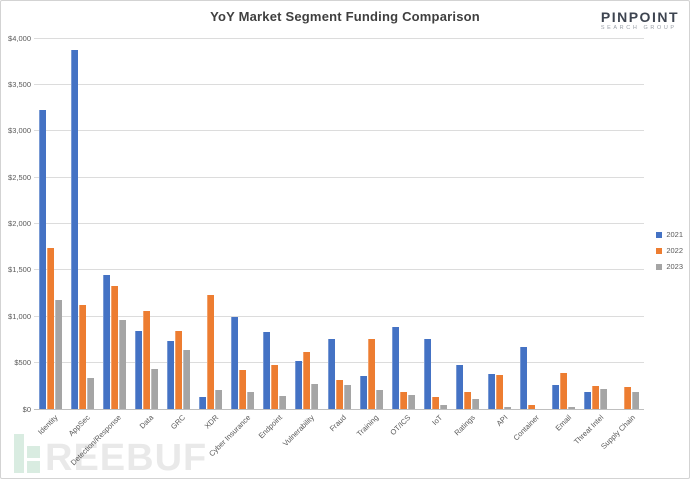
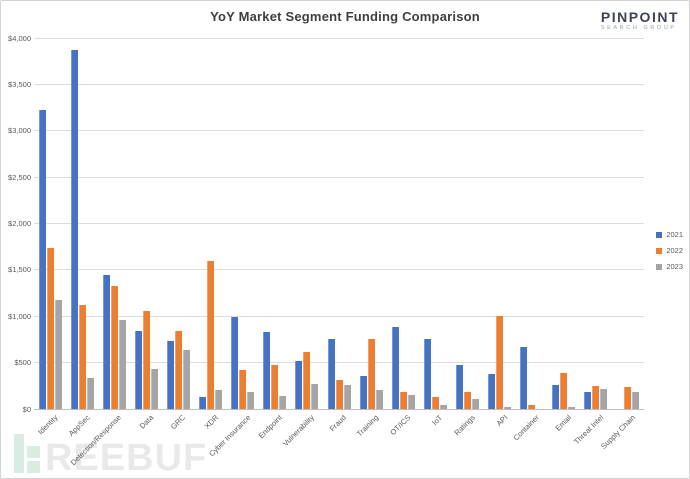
2022/XDR: $1200 -> $1600
2022/API: $400 -> $1000
